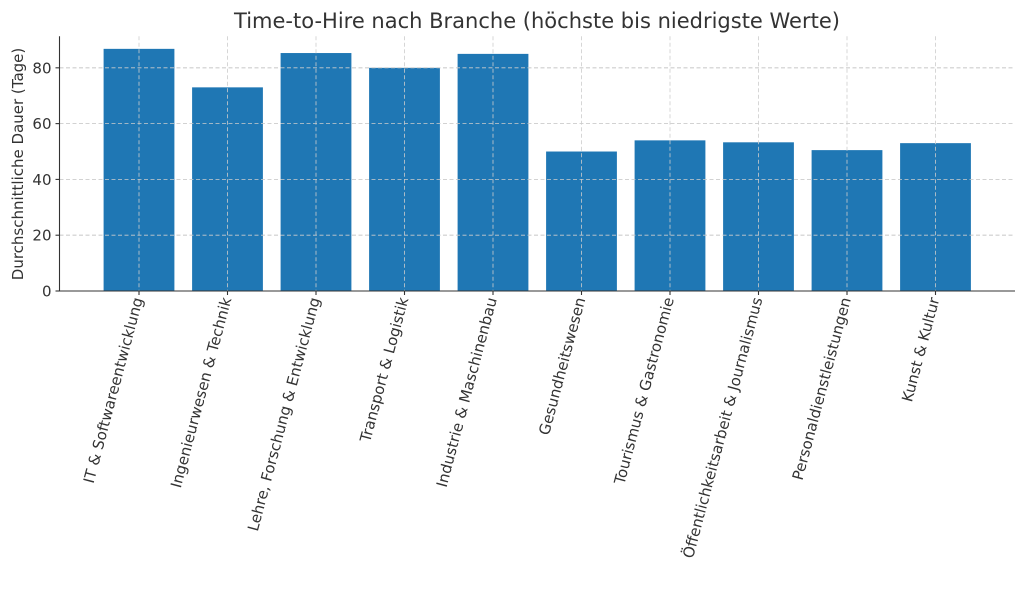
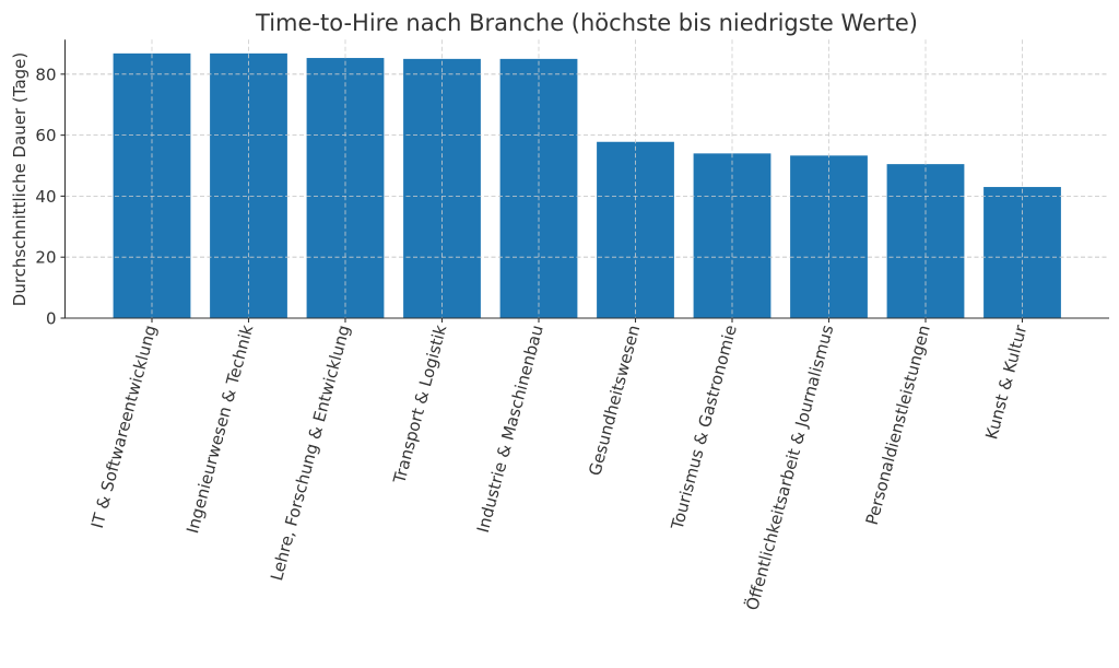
Ingenieurwesen & Technik: 73 -> 87
Transport & Logistik: 80 -> 85
Gesundheitswesen: 50 -> 58
Kunst & Kultur: 53 -> 43
